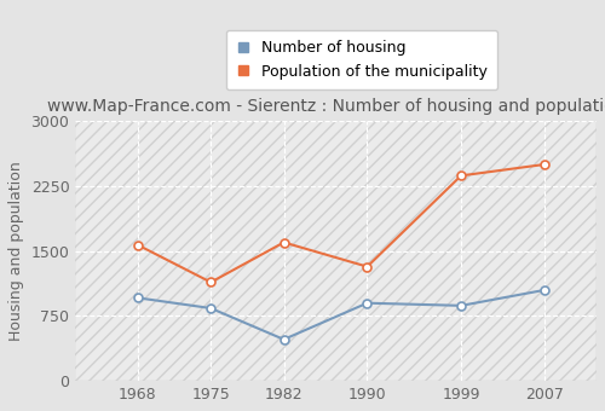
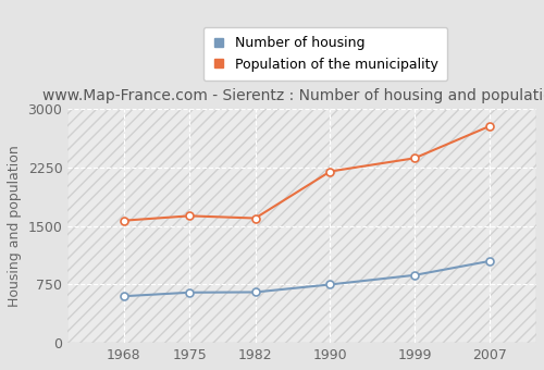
Number of housing/1968: 960 -> 600
Number of housing/1975: 840 -> 650
Population of the municipality/1975: 1140 -> 1630
Number of housing/1982: 480 -> 650
Number of housing/1990: 900 -> 750
Population of the municipality/1990: 1320 -> 2200
Population of the municipality/2007: 2500 -> 2780
